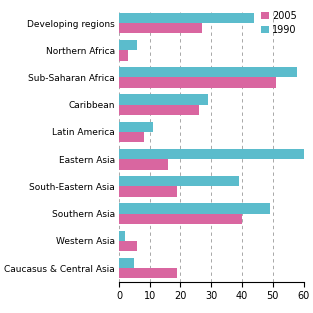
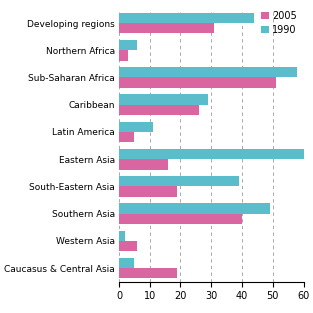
2005/Developing regions: 27 -> 31
2005/Latin America: 8 -> 5
